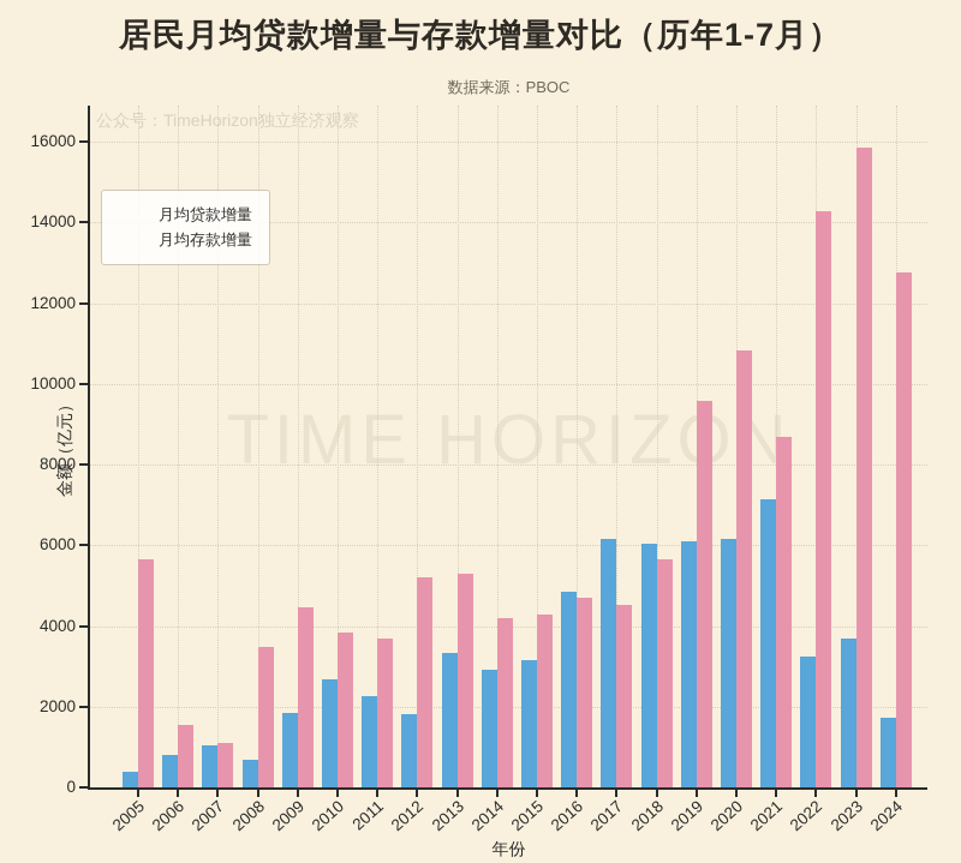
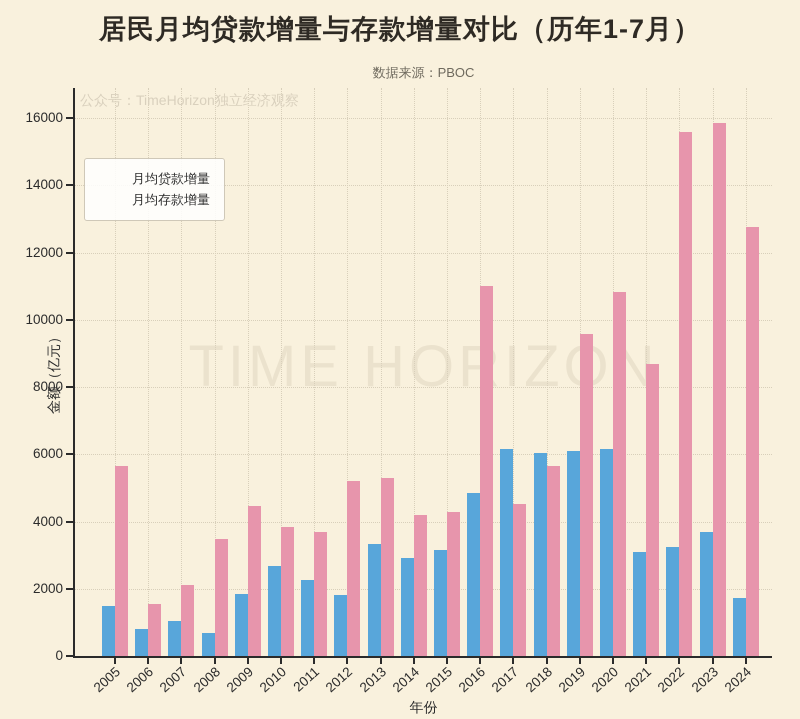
月均贷款增量/2005: 400 -> 1500
月均存款增量/2007: 1100 -> 2100
月均存款增量/2016: 4700 -> 11000
月均贷款增量/2021: 7100 -> 3100
月均存款增量/2022: 14300 -> 15600
